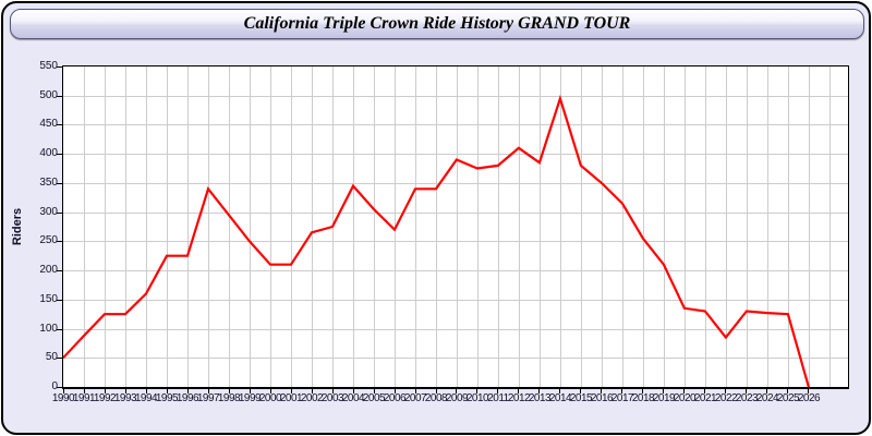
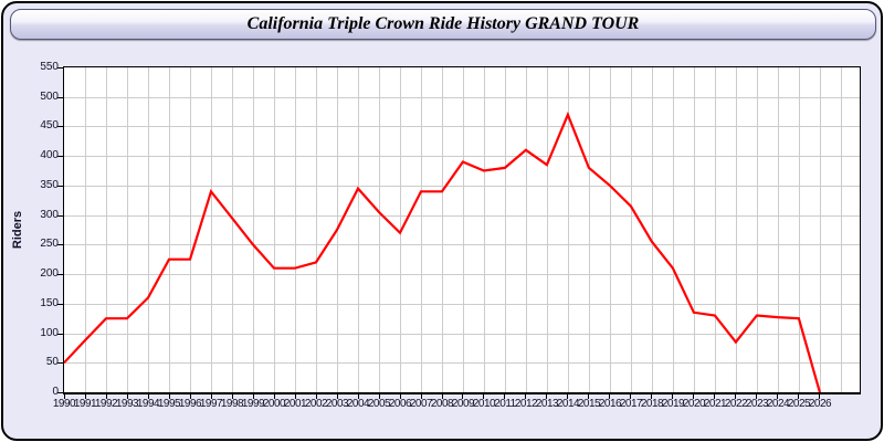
2002: 260 -> 220
2014: 500 -> 470
